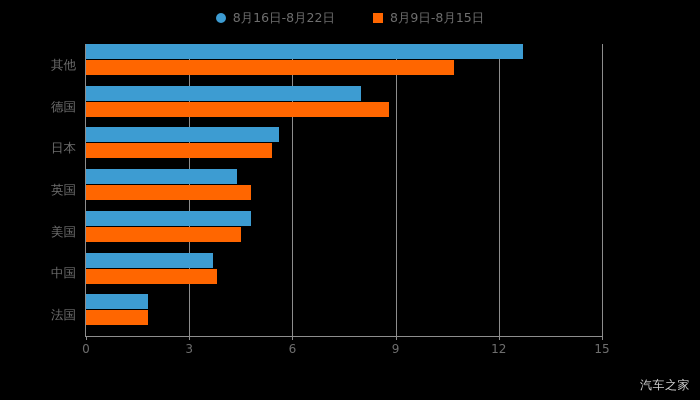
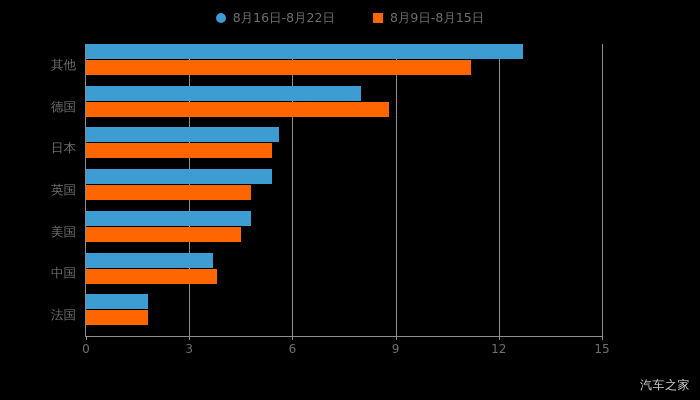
8月9日-8月15日/其他: 10.7 -> 11.2
8月16日-8月22日/英国: 4.4 -> 5.4
